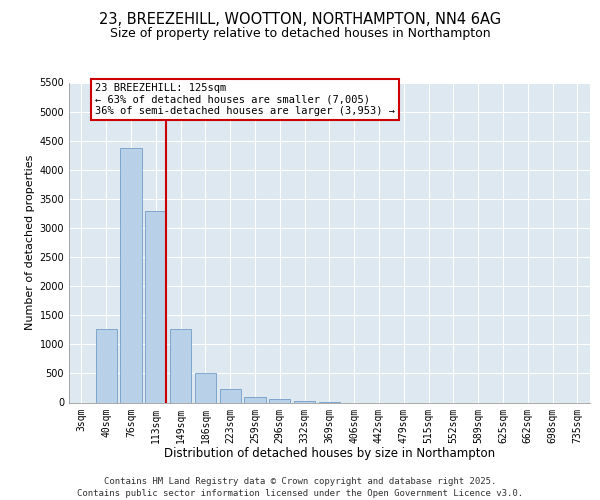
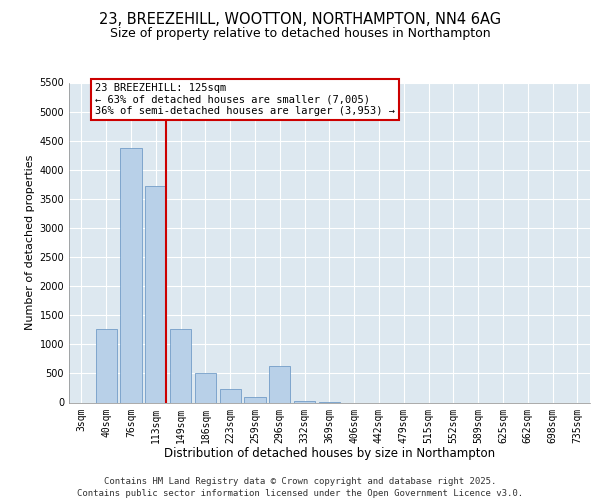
113sqm: 3300 -> 3720
296sqm: 60 -> 620
